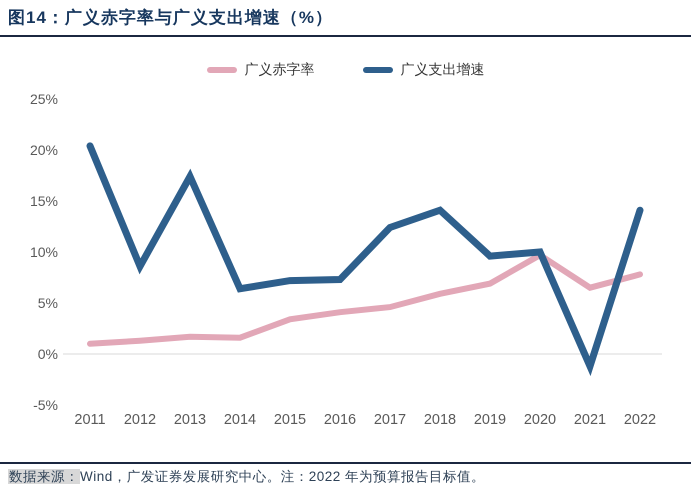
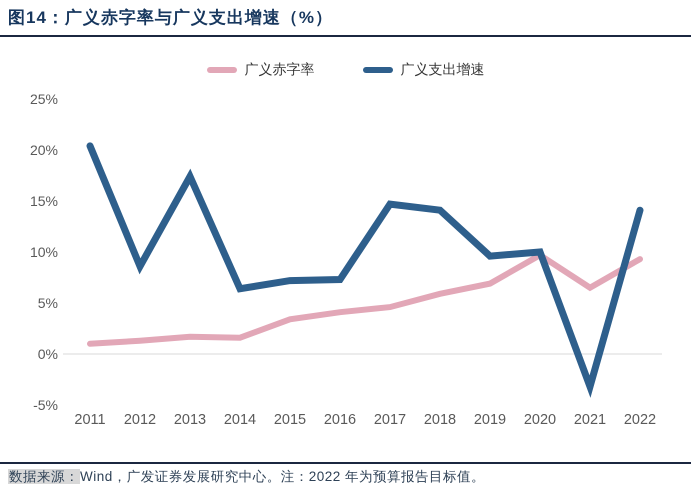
广义支出增速/2017: 12.4% -> 14.7%
广义支出增速/2021: -1.2% -> -3.2%
广义赤字率/2022: 7.8% -> 9.3%
